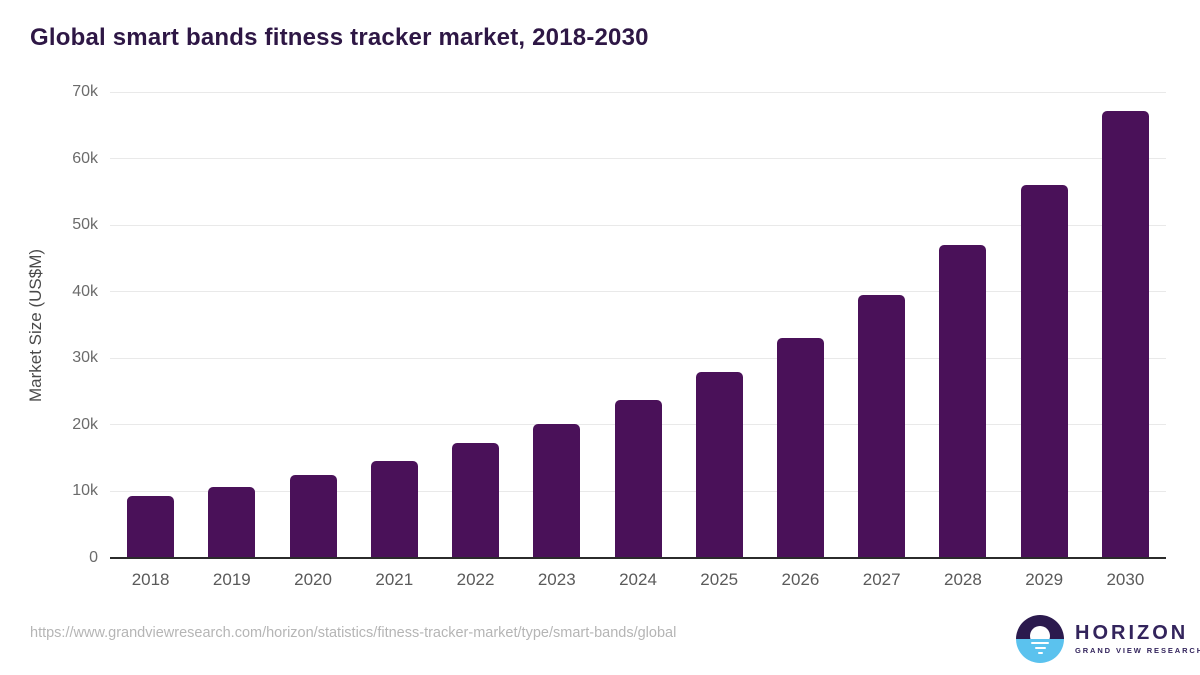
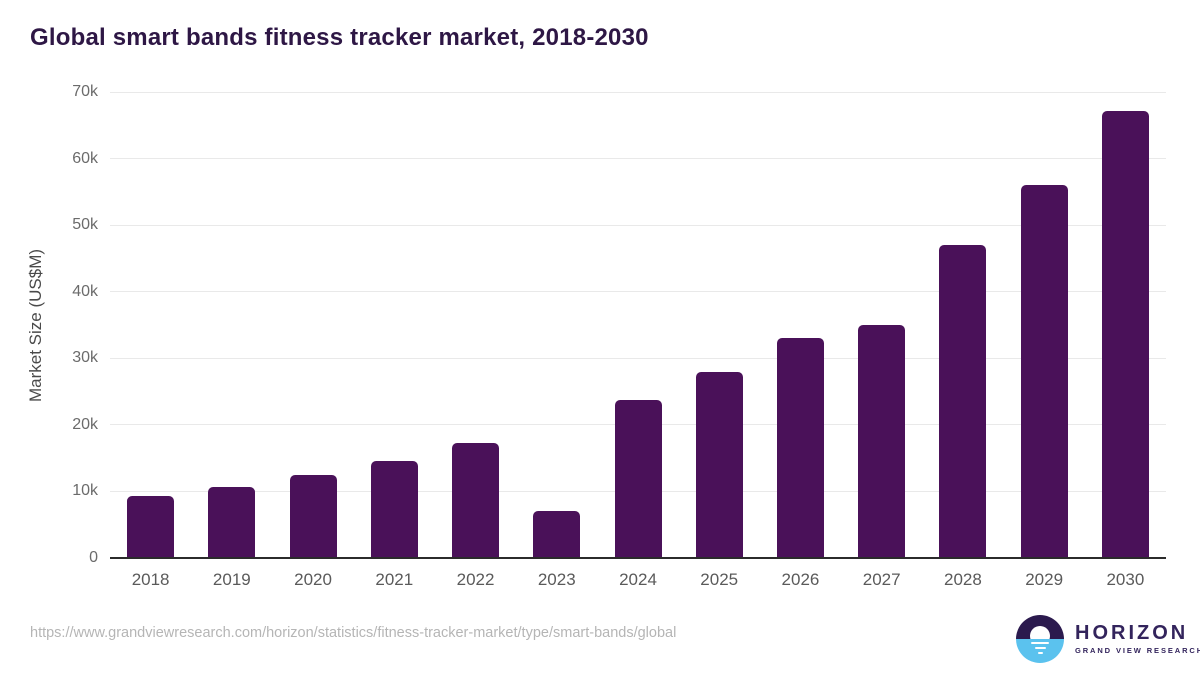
2023: 20k -> 7k
2027: 40k -> 35k
